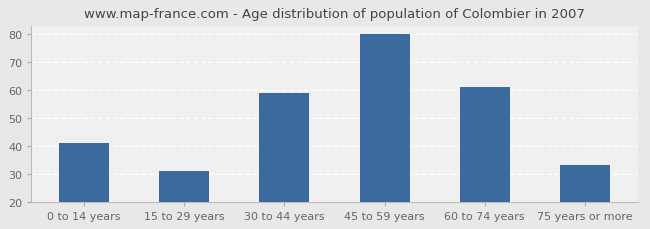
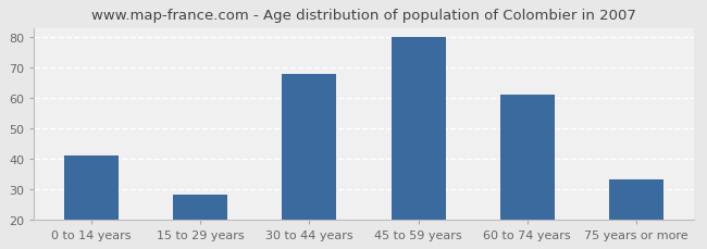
15 to 29 years: 31 -> 28
30 to 44 years: 59 -> 68
